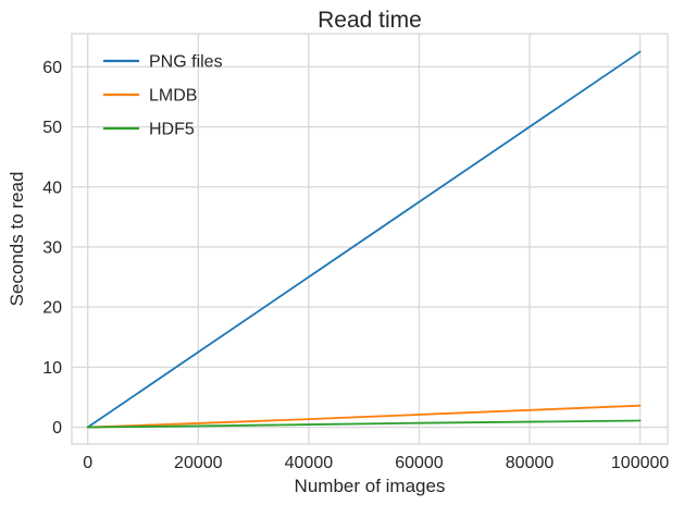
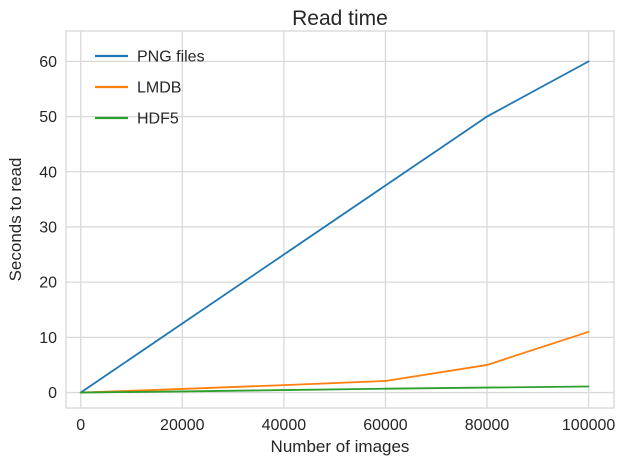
LMDB/80000: 3 -> 5
PNG files/100000: 62 -> 60
LMDB/100000: 4 -> 11
